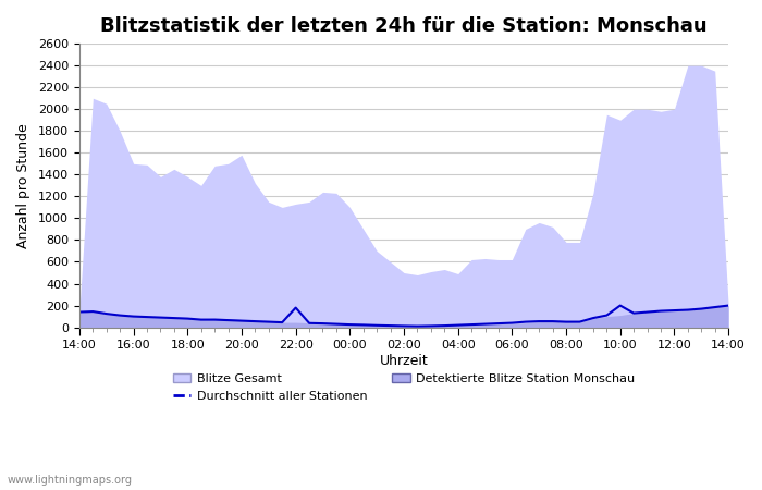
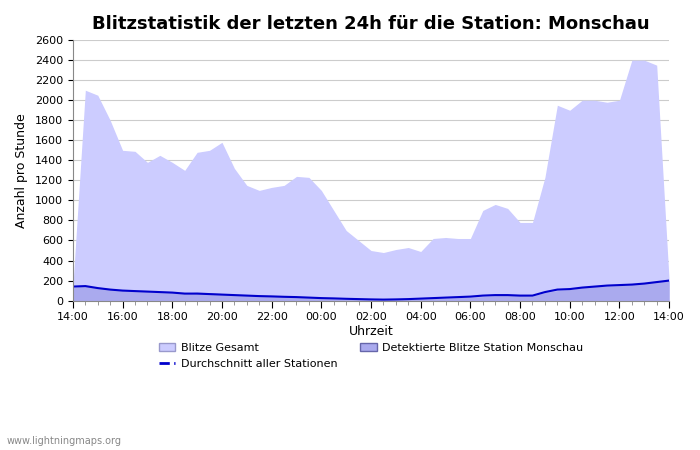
Durchschnitt aller Stationen/22:00: 180 -> 40
Durchschnitt aller Stationen/10:00: 200 -> 120
